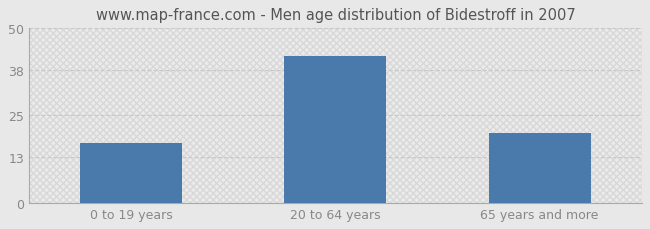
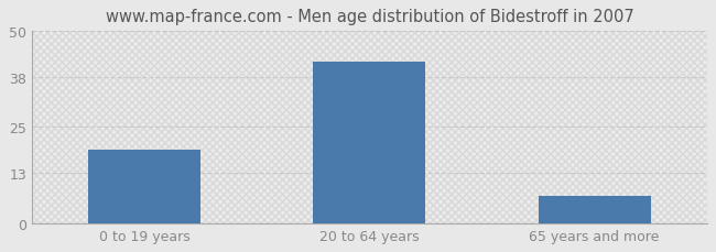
0 to 19 years: 17 -> 19
65 years and more: 20 -> 7
